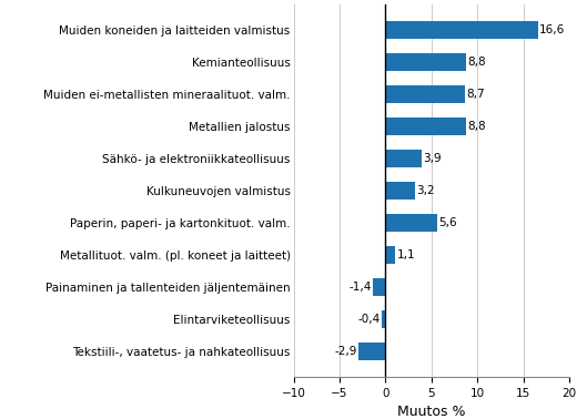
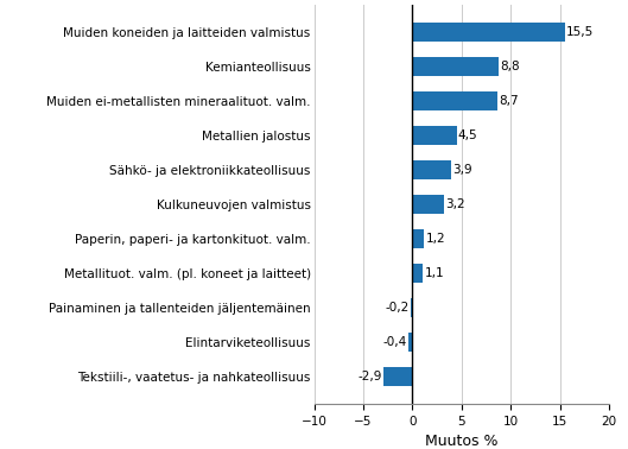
Muiden koneiden ja laitteiden valmistus: 16,6 -> 15,5
Metallien jalostus: 8,8 -> 4,5
Paperin, paperi- ja kartonkituot. valm.: 5,6 -> 1,2
Painaminen ja tallenteiden jäljentemäinen: -1,4 -> -0,2
